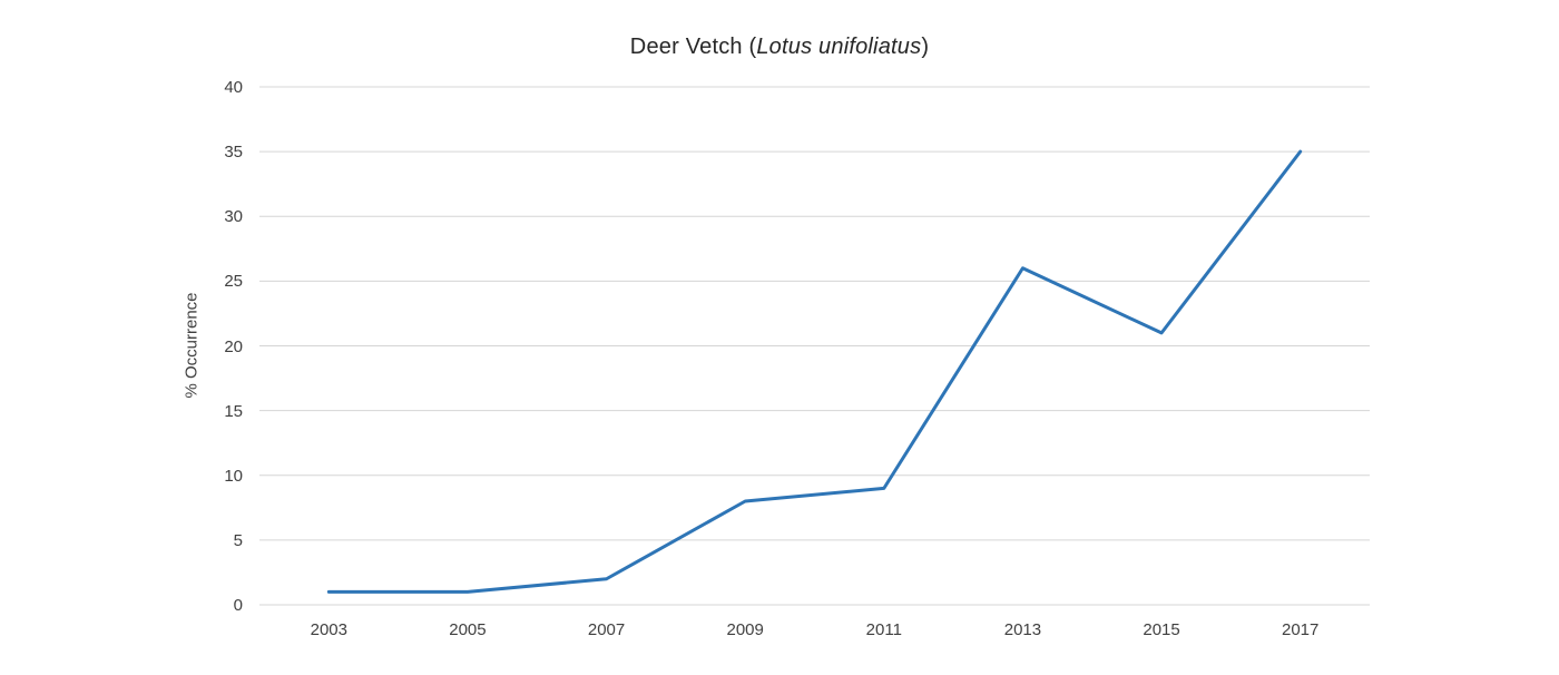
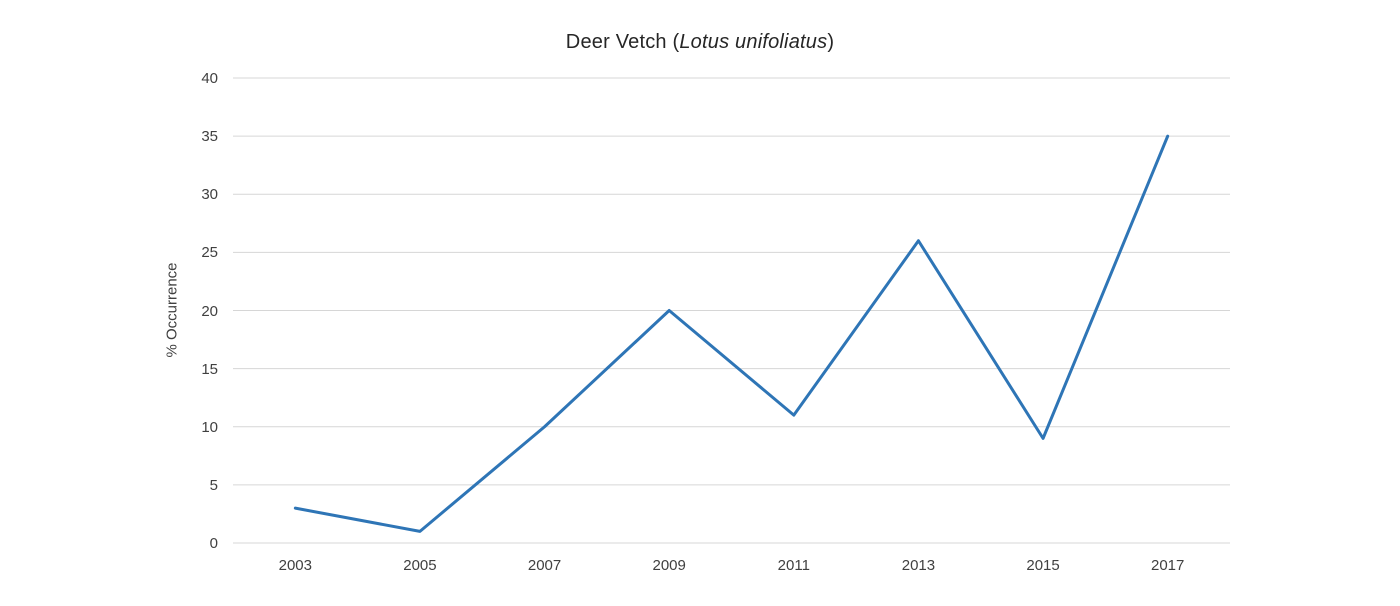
2003: 1 -> 3
2007: 2 -> 10
2009: 8 -> 20
2011: 9 -> 11
2015: 21 -> 9
